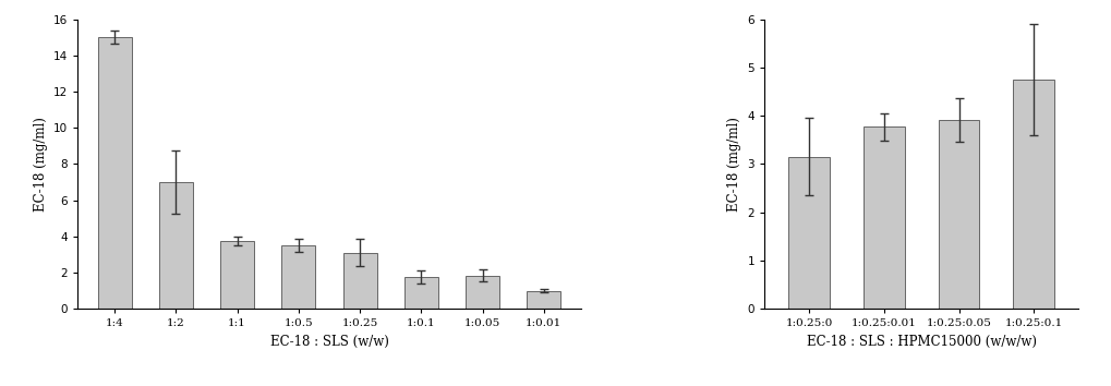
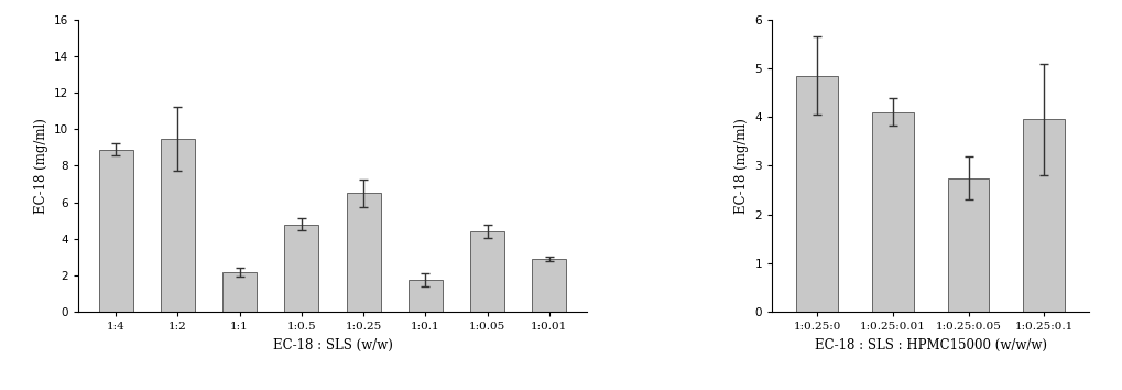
1:4: 15.0 -> 8.9
1:2: 7.0 -> 9.5
1:1: 3.8 -> 2.2
1:0.5: 3.5 -> 4.8
1:0.25: 3.1 -> 6.5
1:0.05: 1.9 -> 4.4
1:0.01: 1.0 -> 2.9
1:0.25:0: 3.15 -> 4.85
1:0.25:0.01: 3.77 -> 4.10
1:0.25:0.05: 3.92 -> 2.75
1:0.25:0.1: 4.75 -> 3.95
